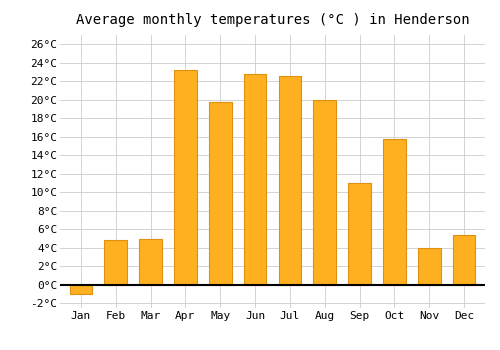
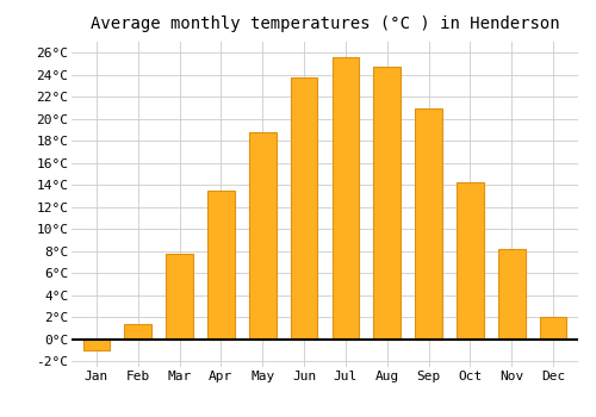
Feb: 4.8°C -> 1.4°C
Mar: 5.0°C -> 7.8°C
Apr: 23.2°C -> 13.5°C
May: 19.8°C -> 18.8°C
Jun: 22.8°C -> 23.8°C
Jul: 22.6°C -> 25.6°C
Aug: 20.0°C -> 24.7°C
Sep: 11.0°C -> 20.9°C
Oct: 15.8°C -> 14.2°C
Nov: 4.0°C -> 8.2°C
Dec: 5.4°C -> 2.0°C
